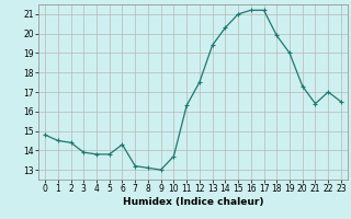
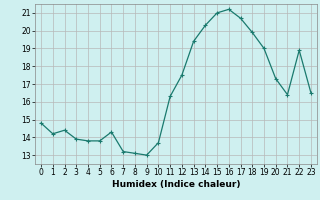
1: 14.5 -> 14.2
17: 21.2 -> 20.7
22: 17.0 -> 18.9
